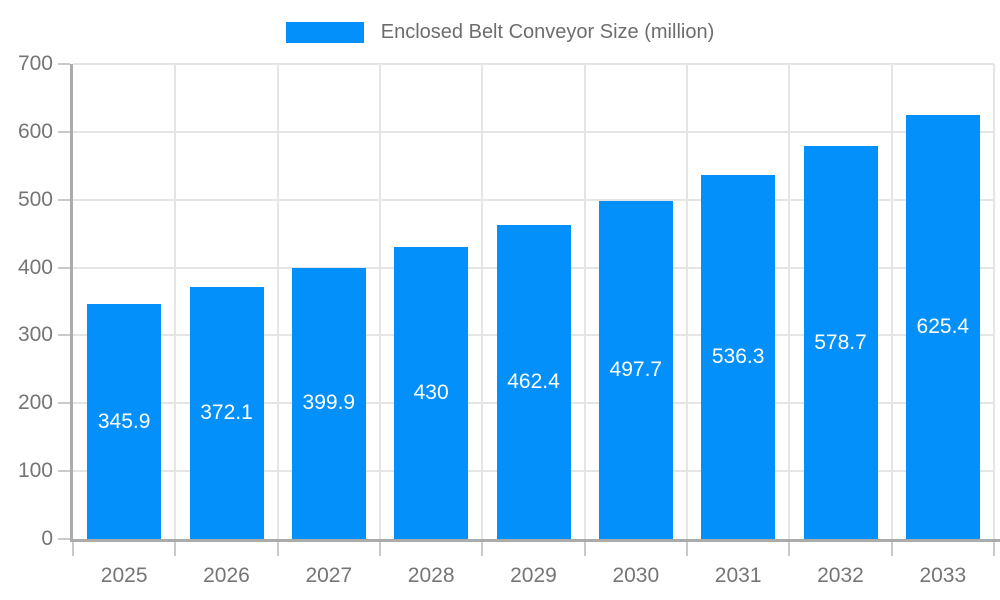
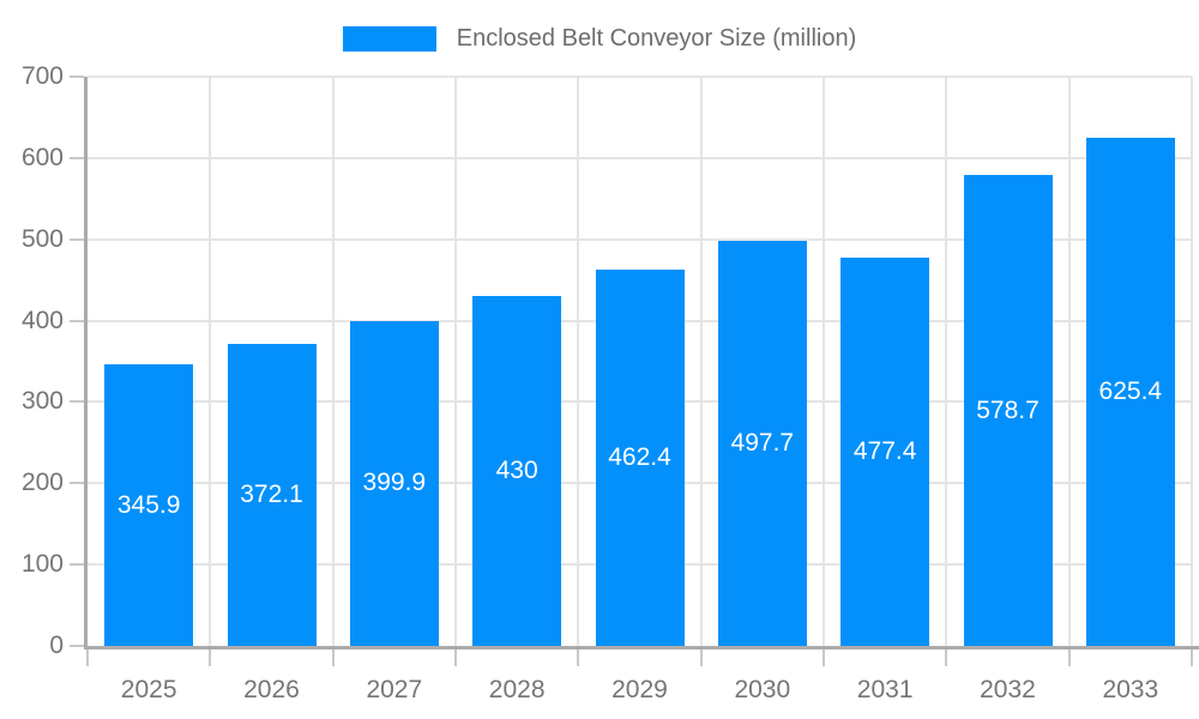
2031: 536.3 -> 477.4
